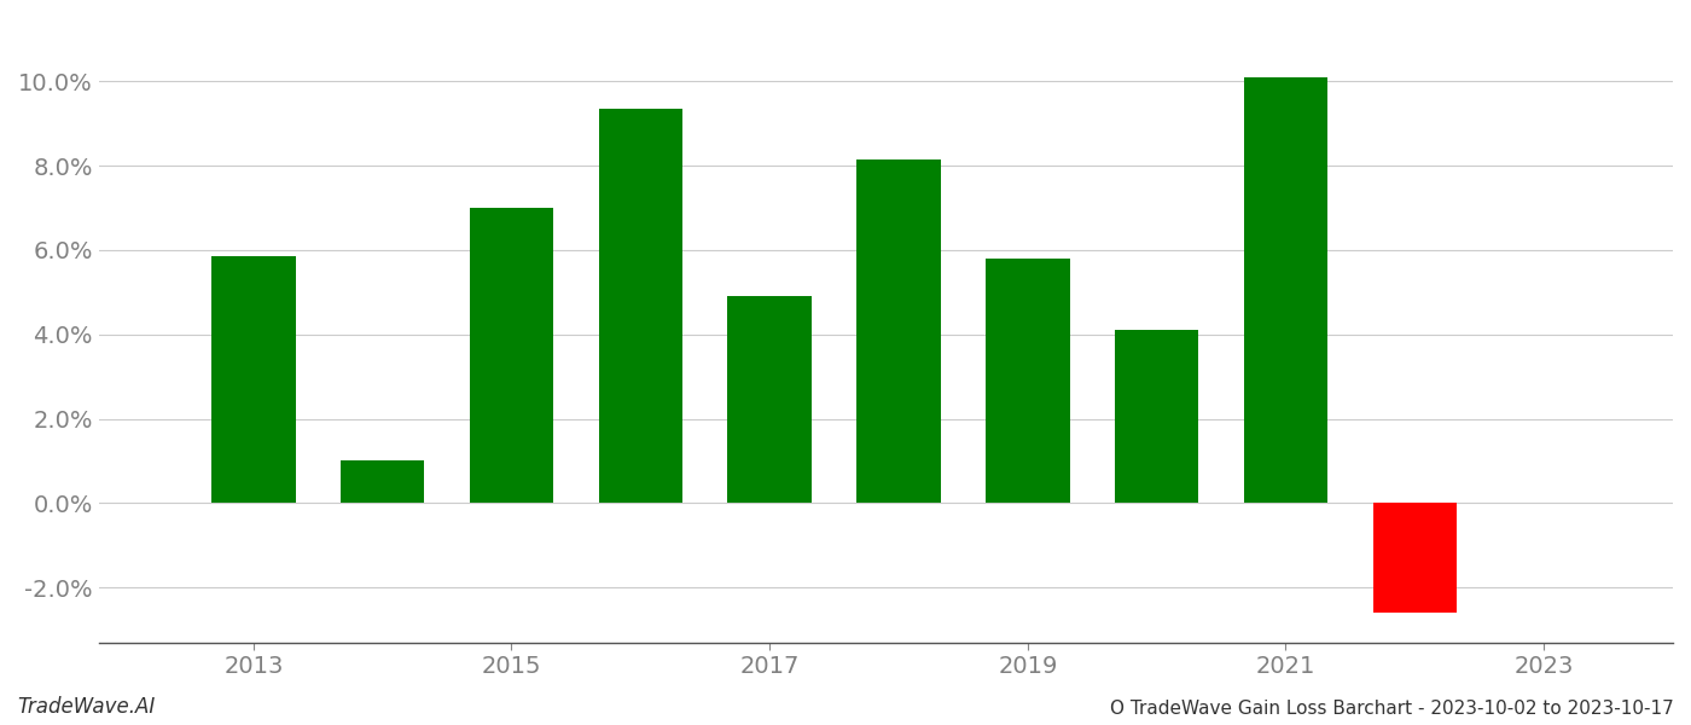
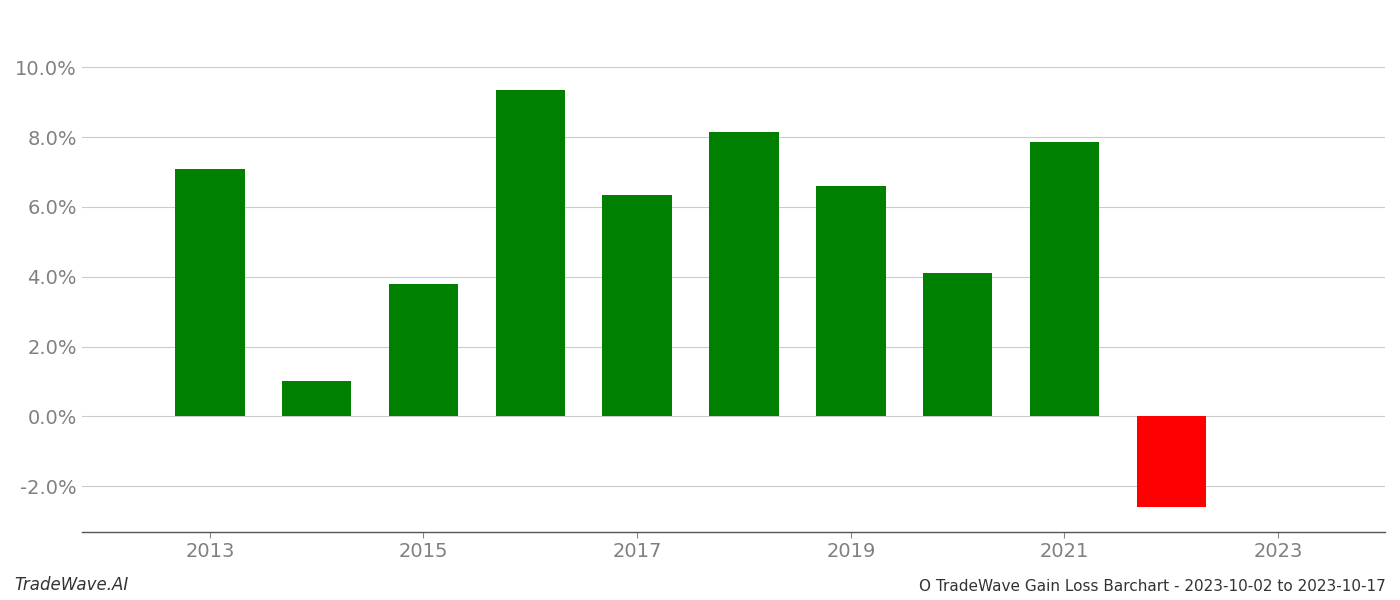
2013: 5.85% -> 7.10%
2015: 7.00% -> 3.80%
2017: 4.90% -> 6.35%
2019: 5.80% -> 6.60%
2021: 10.10% -> 7.85%
